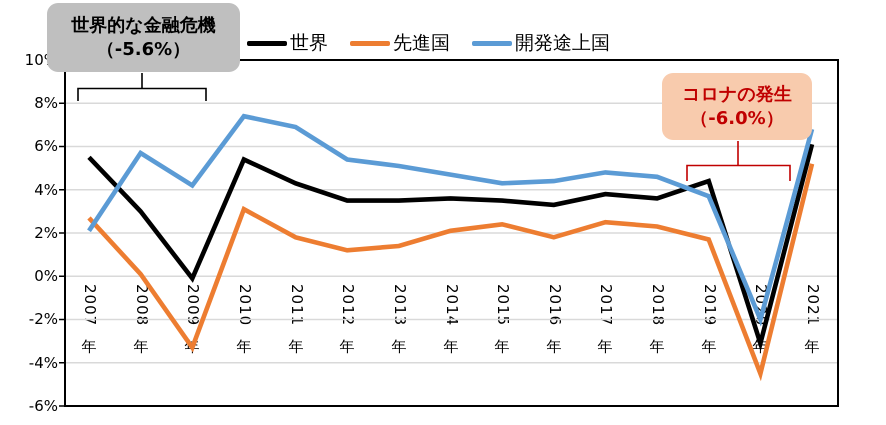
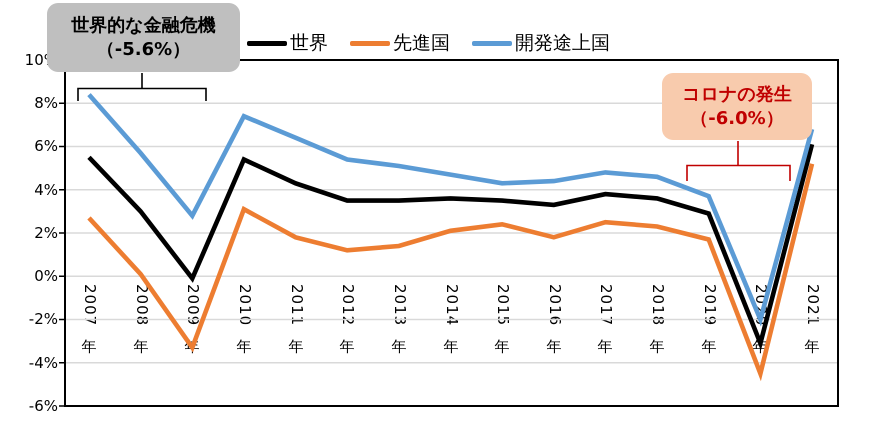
開発途上国/2007年: 2.1% -> 8.4%
開発途上国/2009年: 4.2% -> 2.8%
開発途上国/2011年: 6.9% -> 6.4%
世界/2019年: 4.4% -> 2.9%
